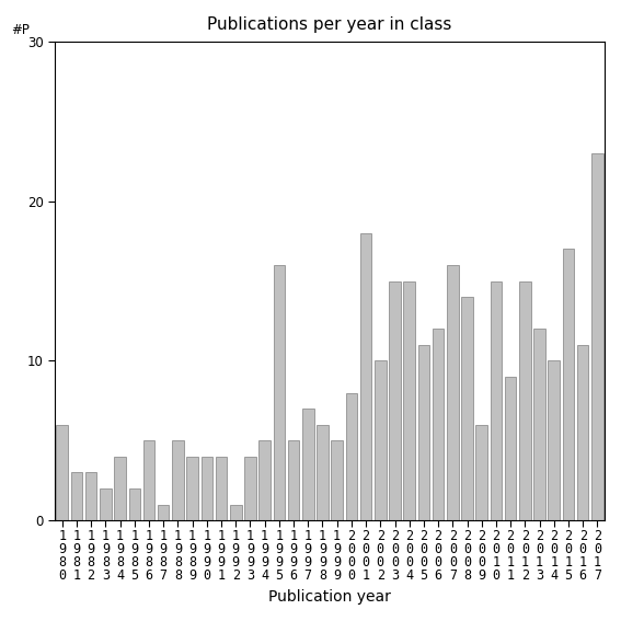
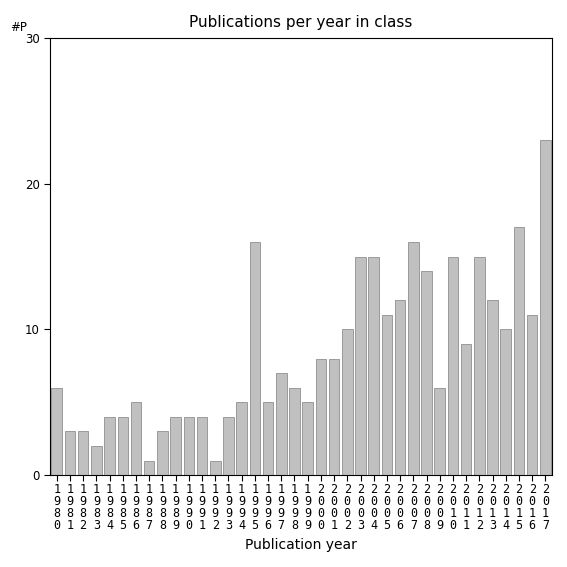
1 9 8 5: 2 -> 4
1 9 8 8: 5 -> 3
2 0 0 1: 18 -> 8
